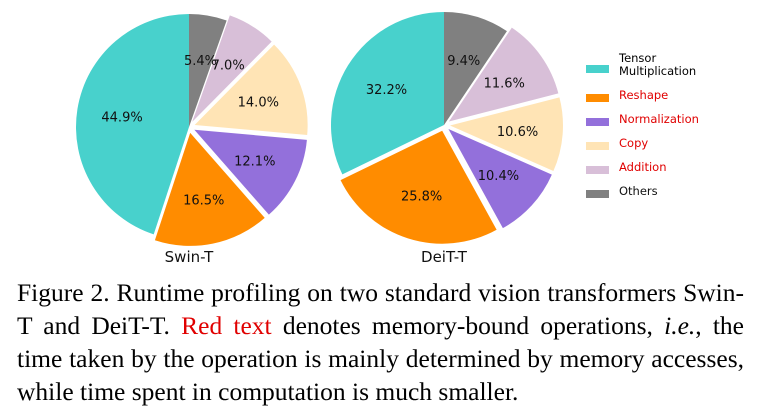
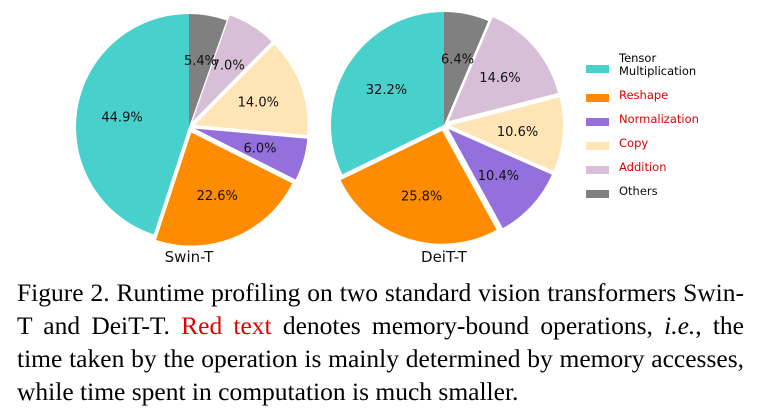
Swin-T/Reshape: 16.5% -> 22.6%
Swin-T/Normalization: 12.1% -> 6.0%
DeiT-T/Addition: 11.6% -> 14.6%
DeiT-T/Others: 9.4% -> 6.4%
